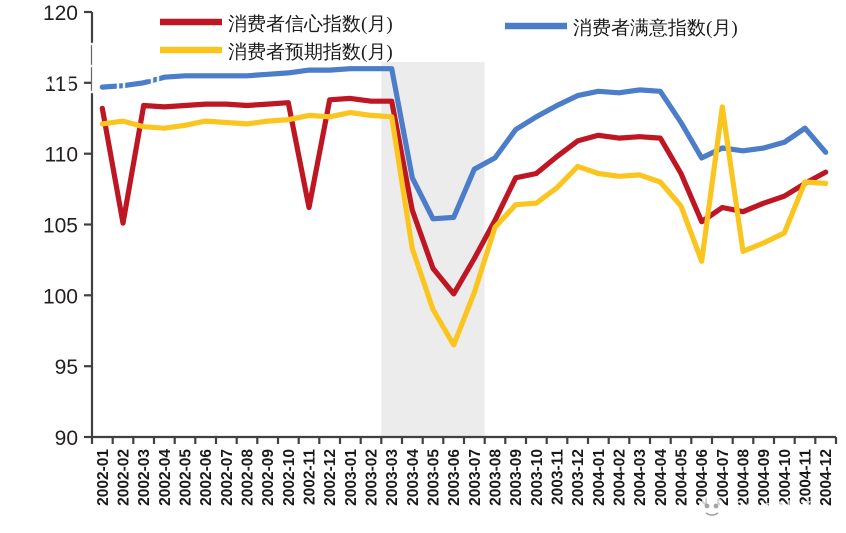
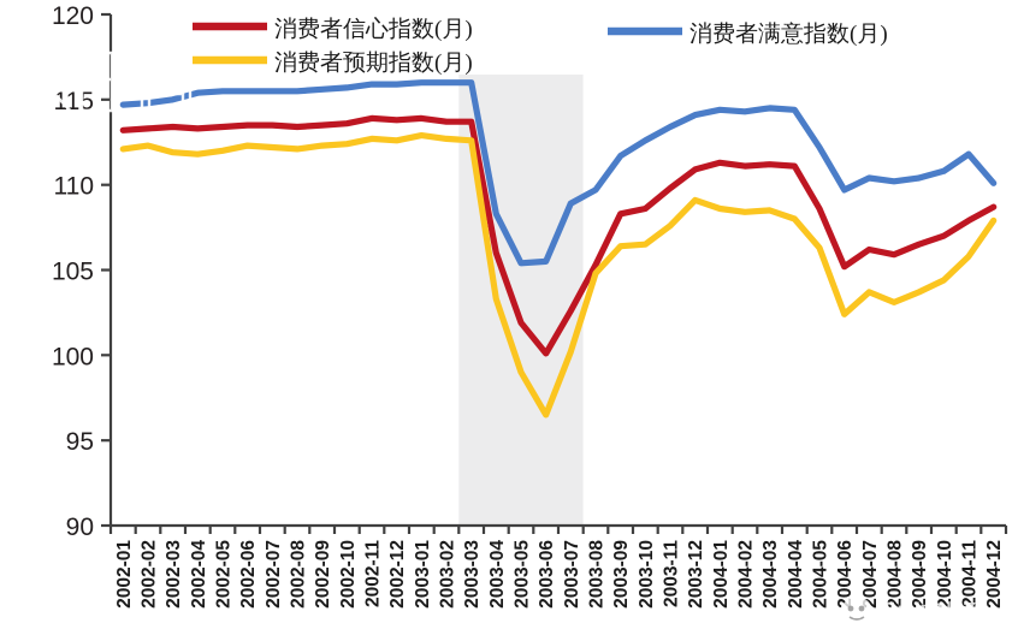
消费者信心指数(月)/2002-02: 105.1 -> 113.3
消费者信心指数(月)/2002-11: 106.2 -> 113.9
消费者预期指数(月)/2004-07: 113.3 -> 103.7
消费者预期指数(月)/2004-11: 108.0 -> 105.8
